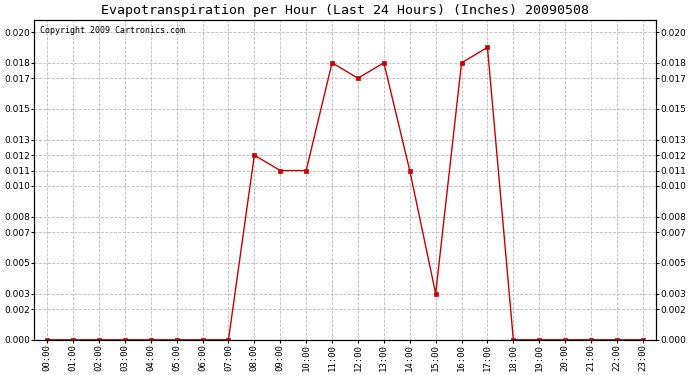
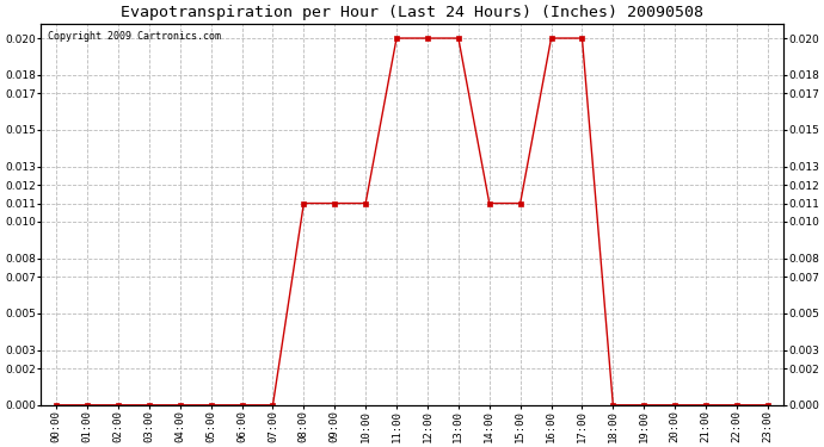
08:00: 0.012 -> 0.011
11:00: 0.018 -> 0.020
12:00: 0.017 -> 0.020
13:00: 0.018 -> 0.020
15:00: 0.003 -> 0.011
16:00: 0.018 -> 0.020
17:00: 0.019 -> 0.020
